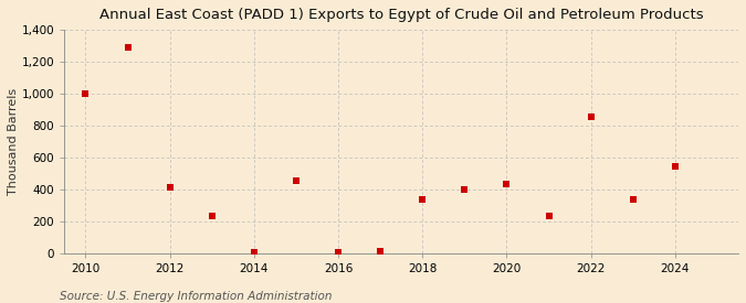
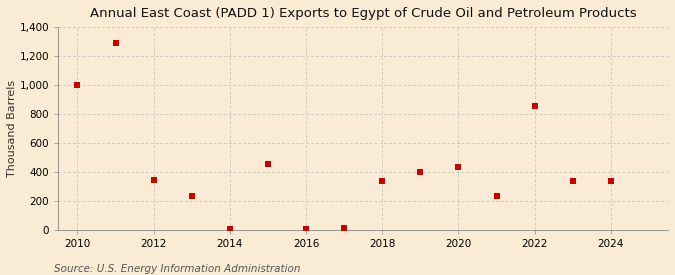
2012: 410 -> 340
2024: 540 -> 340
